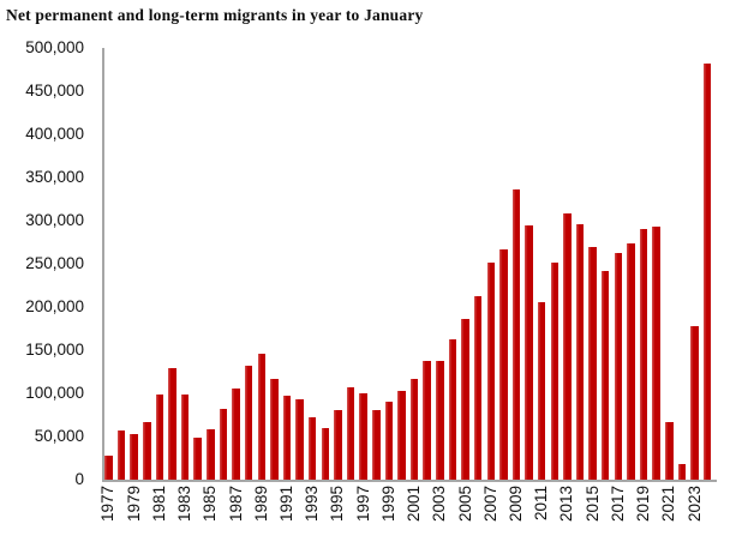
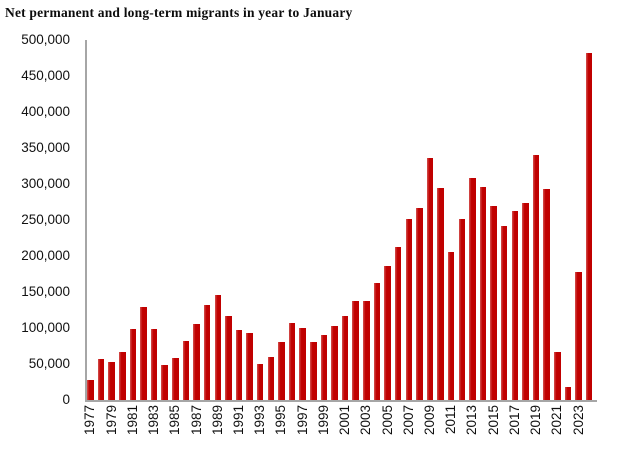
1993: 70000 -> 50000
2019: 290000 -> 340000
